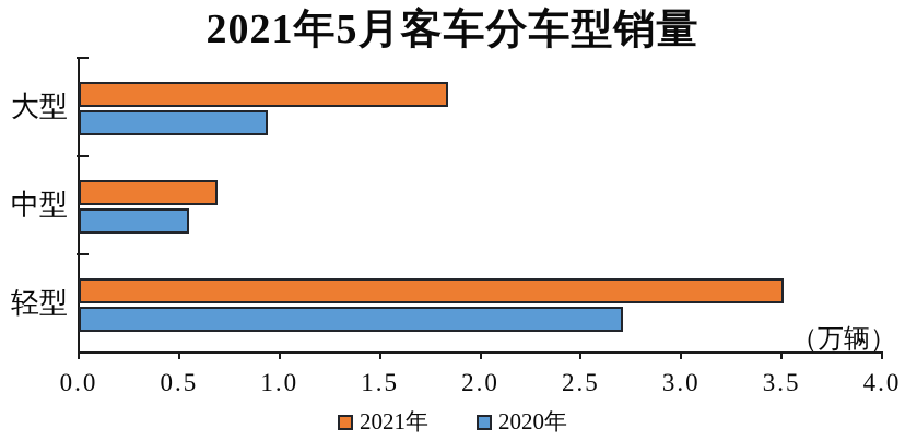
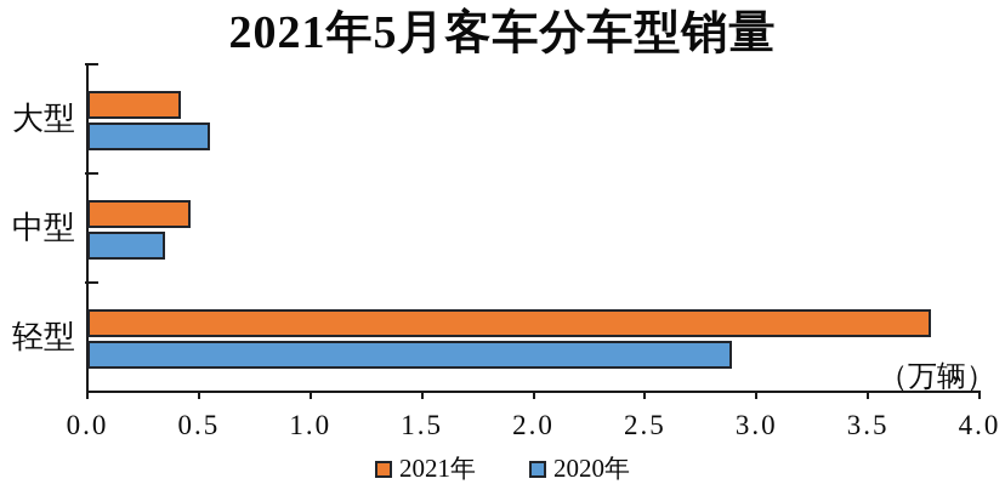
2021年/大型: 1.84 -> 0.42
2020年/大型: 0.94 -> 0.55
2021年/中型: 0.69 -> 0.46
2020年/中型: 0.55 -> 0.35
2021年/轻型: 3.51 -> 3.78
2020年/轻型: 2.71 -> 2.89
